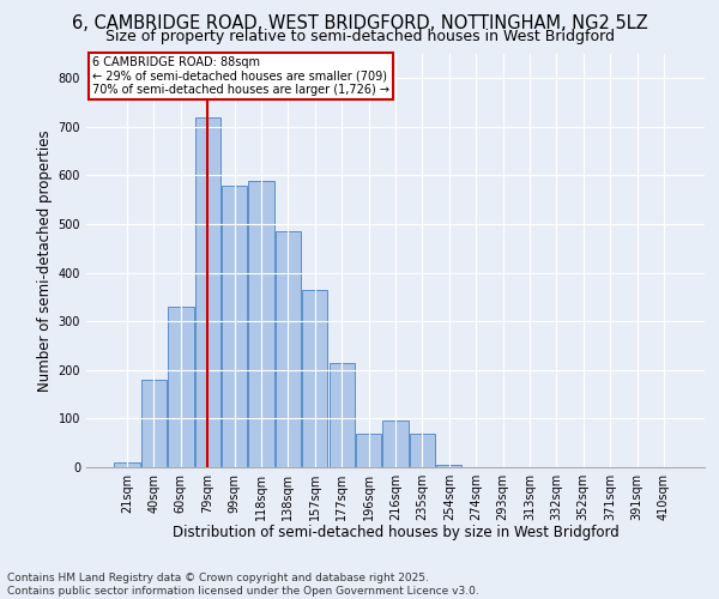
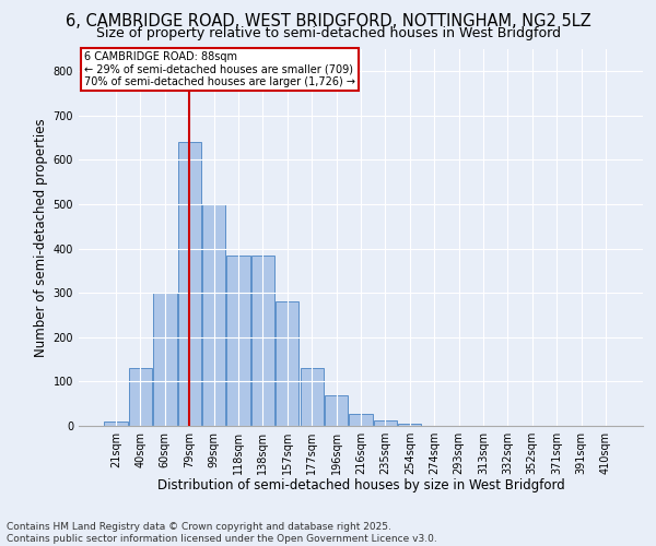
40sqm: 180 -> 130
60sqm: 330 -> 300
79sqm: 720 -> 640
99sqm: 580 -> 500
118sqm: 590 -> 385
138sqm: 485 -> 385
157sqm: 365 -> 280
177sqm: 215 -> 130
216sqm: 95 -> 28
235sqm: 70 -> 12
